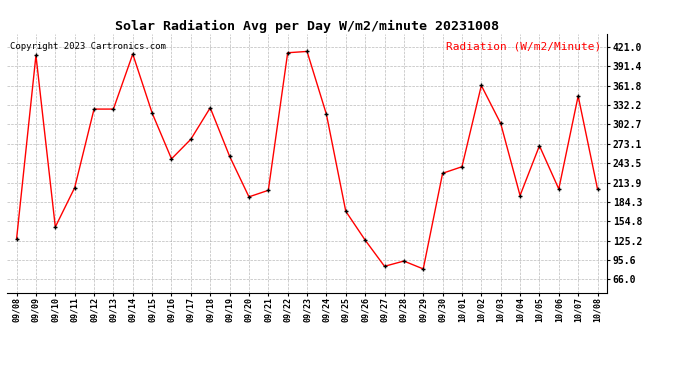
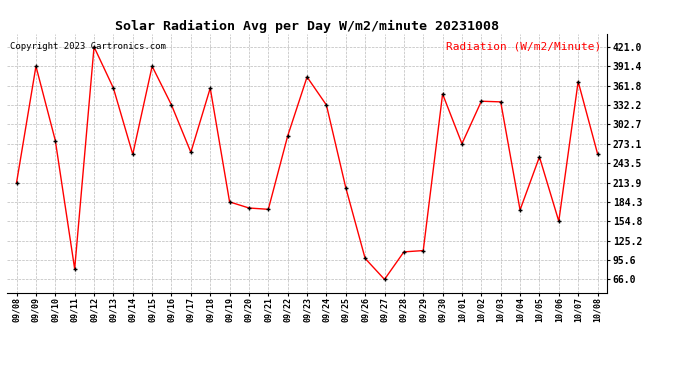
09/08: 128 -> 214
09/09: 408 -> 391
09/10: 146 -> 278
09/11: 206 -> 82
09/12: 326 -> 421
09/13: 326 -> 358
09/14: 410 -> 257
09/15: 320 -> 391
09/16: 250 -> 332
09/17: 280 -> 260
09/18: 328 -> 358
09/19: 254 -> 184
09/20: 192 -> 175
09/21: 202 -> 173
09/22: 412 -> 285
09/23: 414 -> 375
09/24: 318 -> 332
09/25: 170 -> 206
09/26: 126 -> 98
09/27: 86 -> 66
09/28: 94 -> 108
09/29: 82 -> 110
09/30: 228 -> 349
10/01: 238 -> 273
10/02: 362 -> 338
10/03: 304 -> 337
10/04: 194 -> 172
10/05: 270 -> 253
10/06: 204 -> 155
10/07: 346 -> 368
10/08: 204 -> 258
